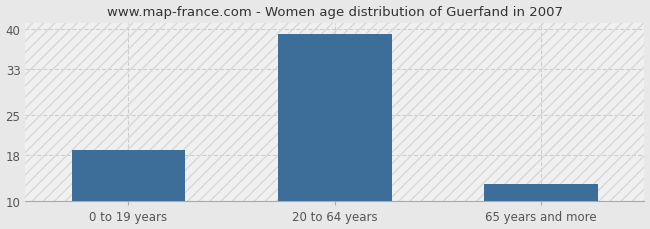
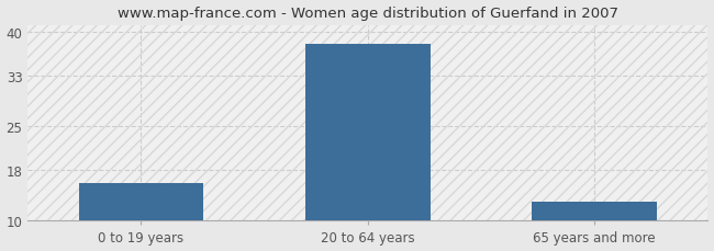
0 to 19 years: 19 -> 16
20 to 64 years: 39 -> 38
